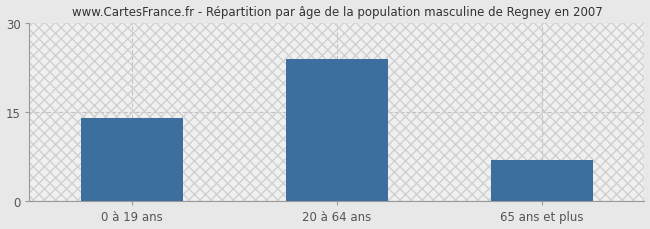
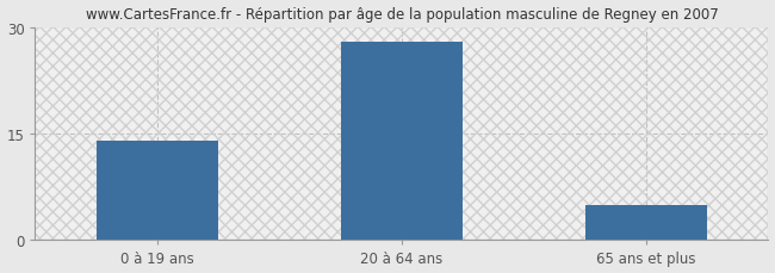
20 à 64 ans: 24 -> 28
65 ans et plus: 7 -> 5
